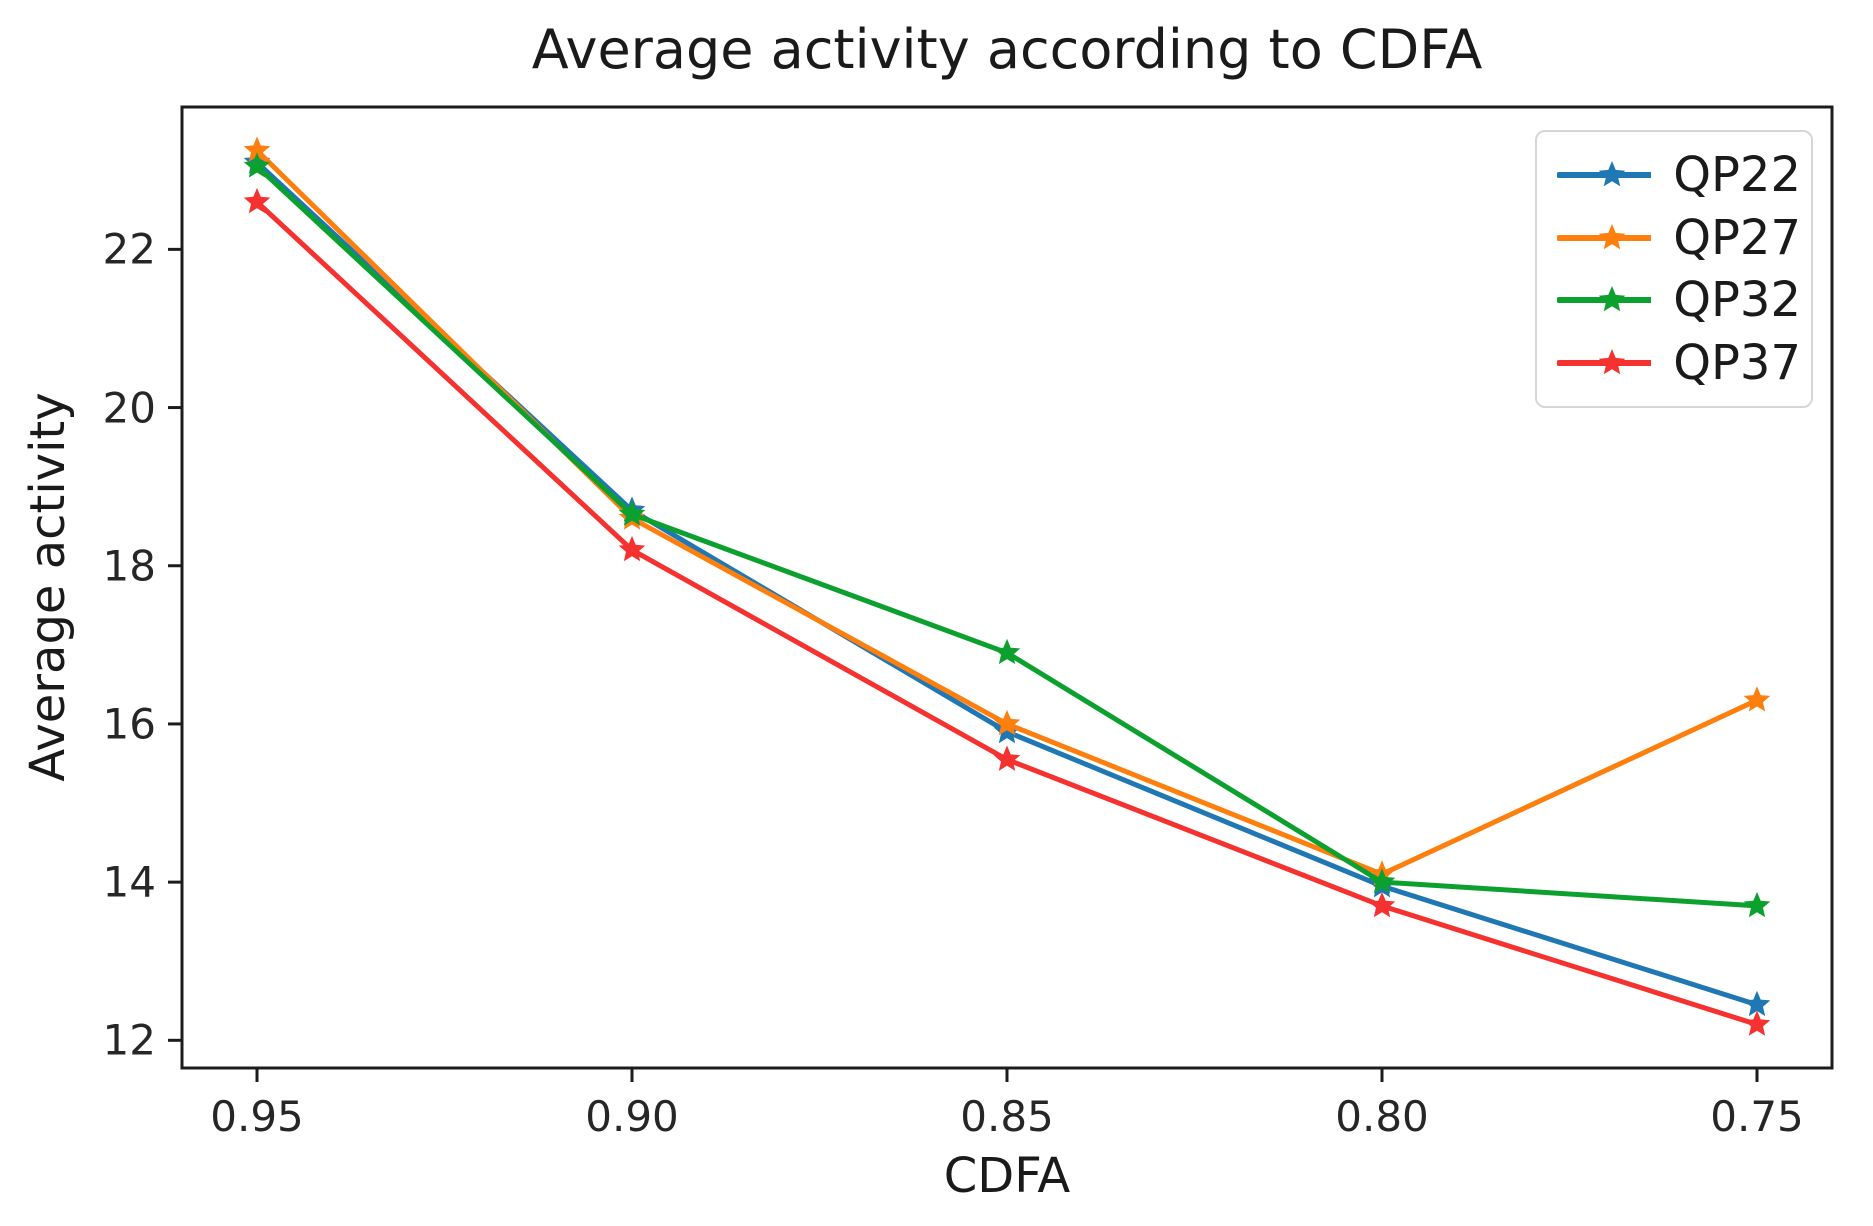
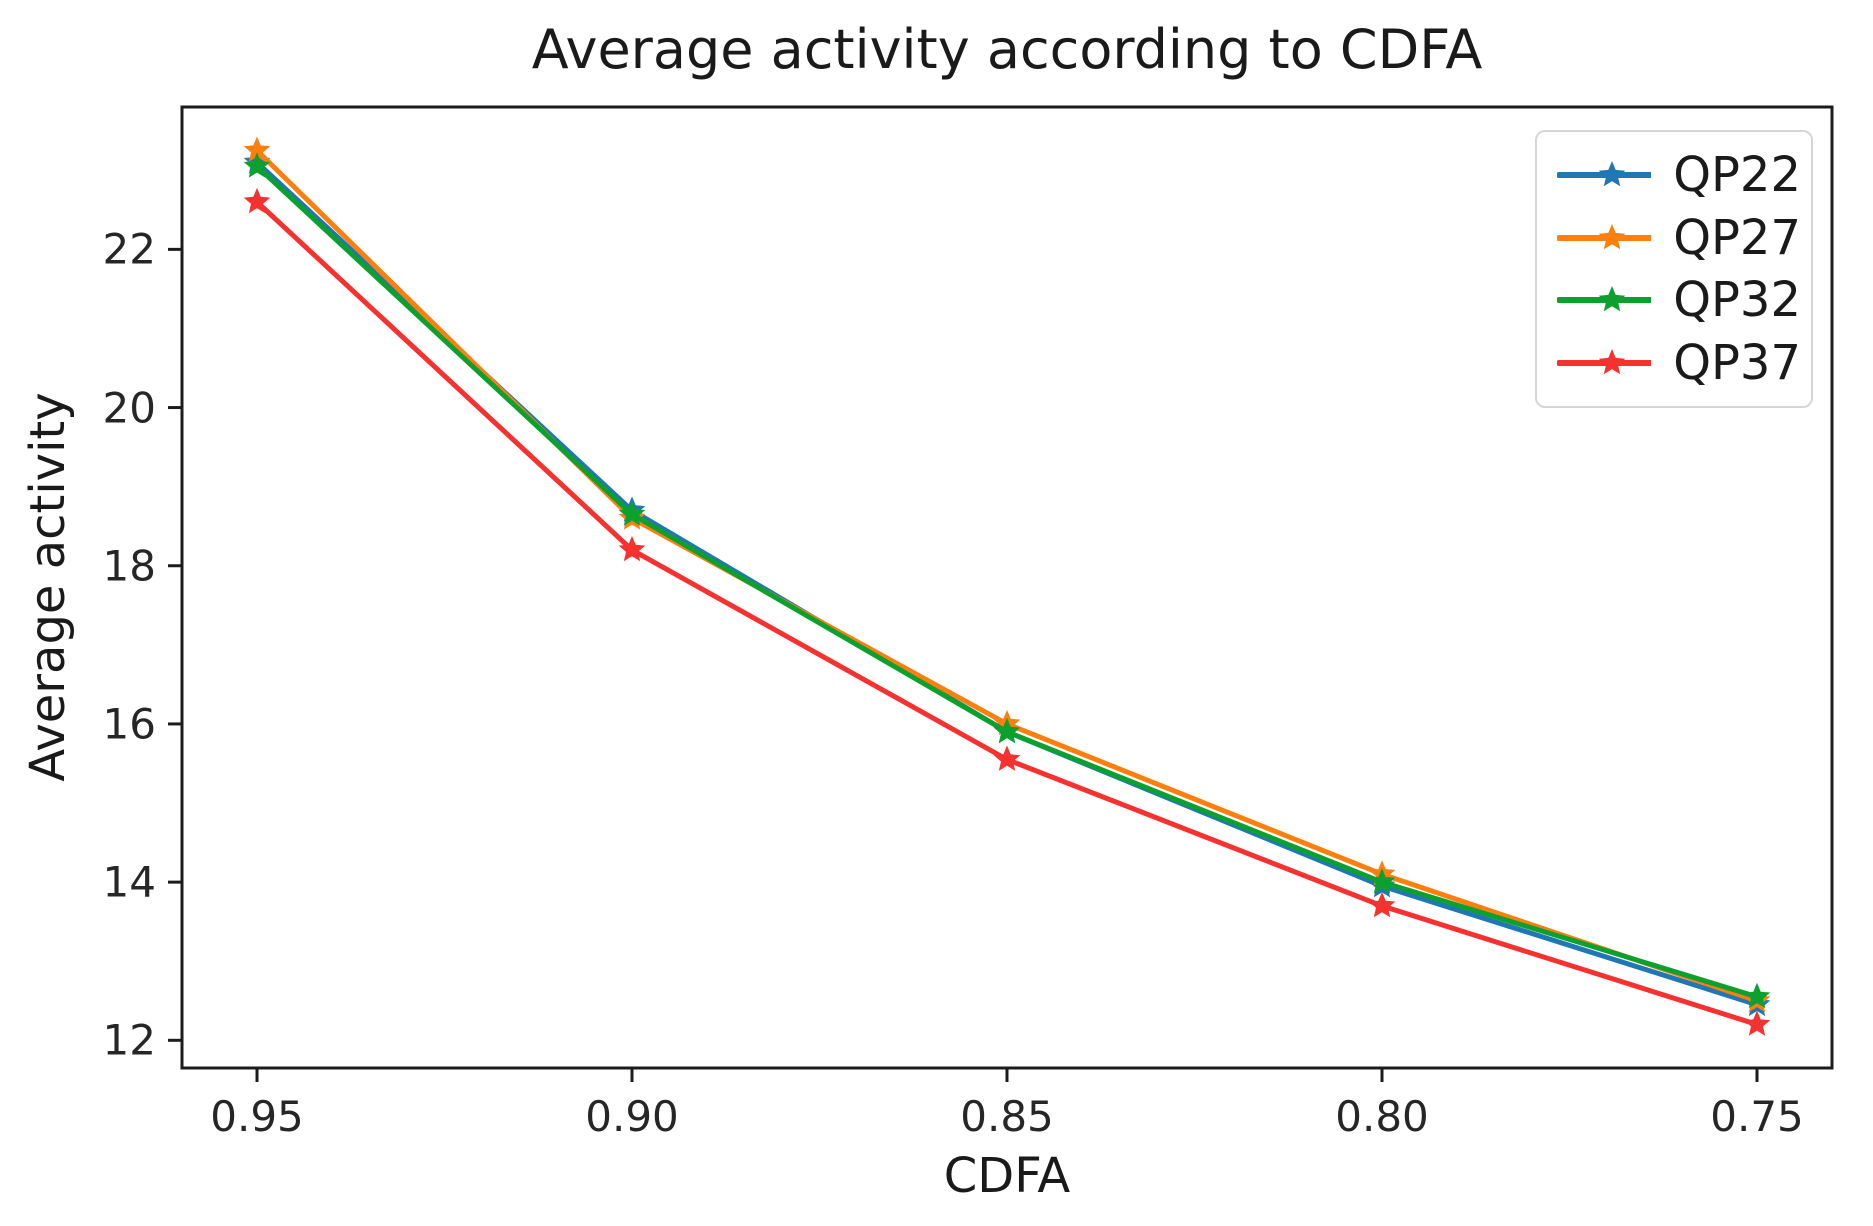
QP32/0.85: 16.9 -> 15.9
QP27/0.75: 16.3 -> 12.5
QP32/0.75: 13.7 -> 12.6
